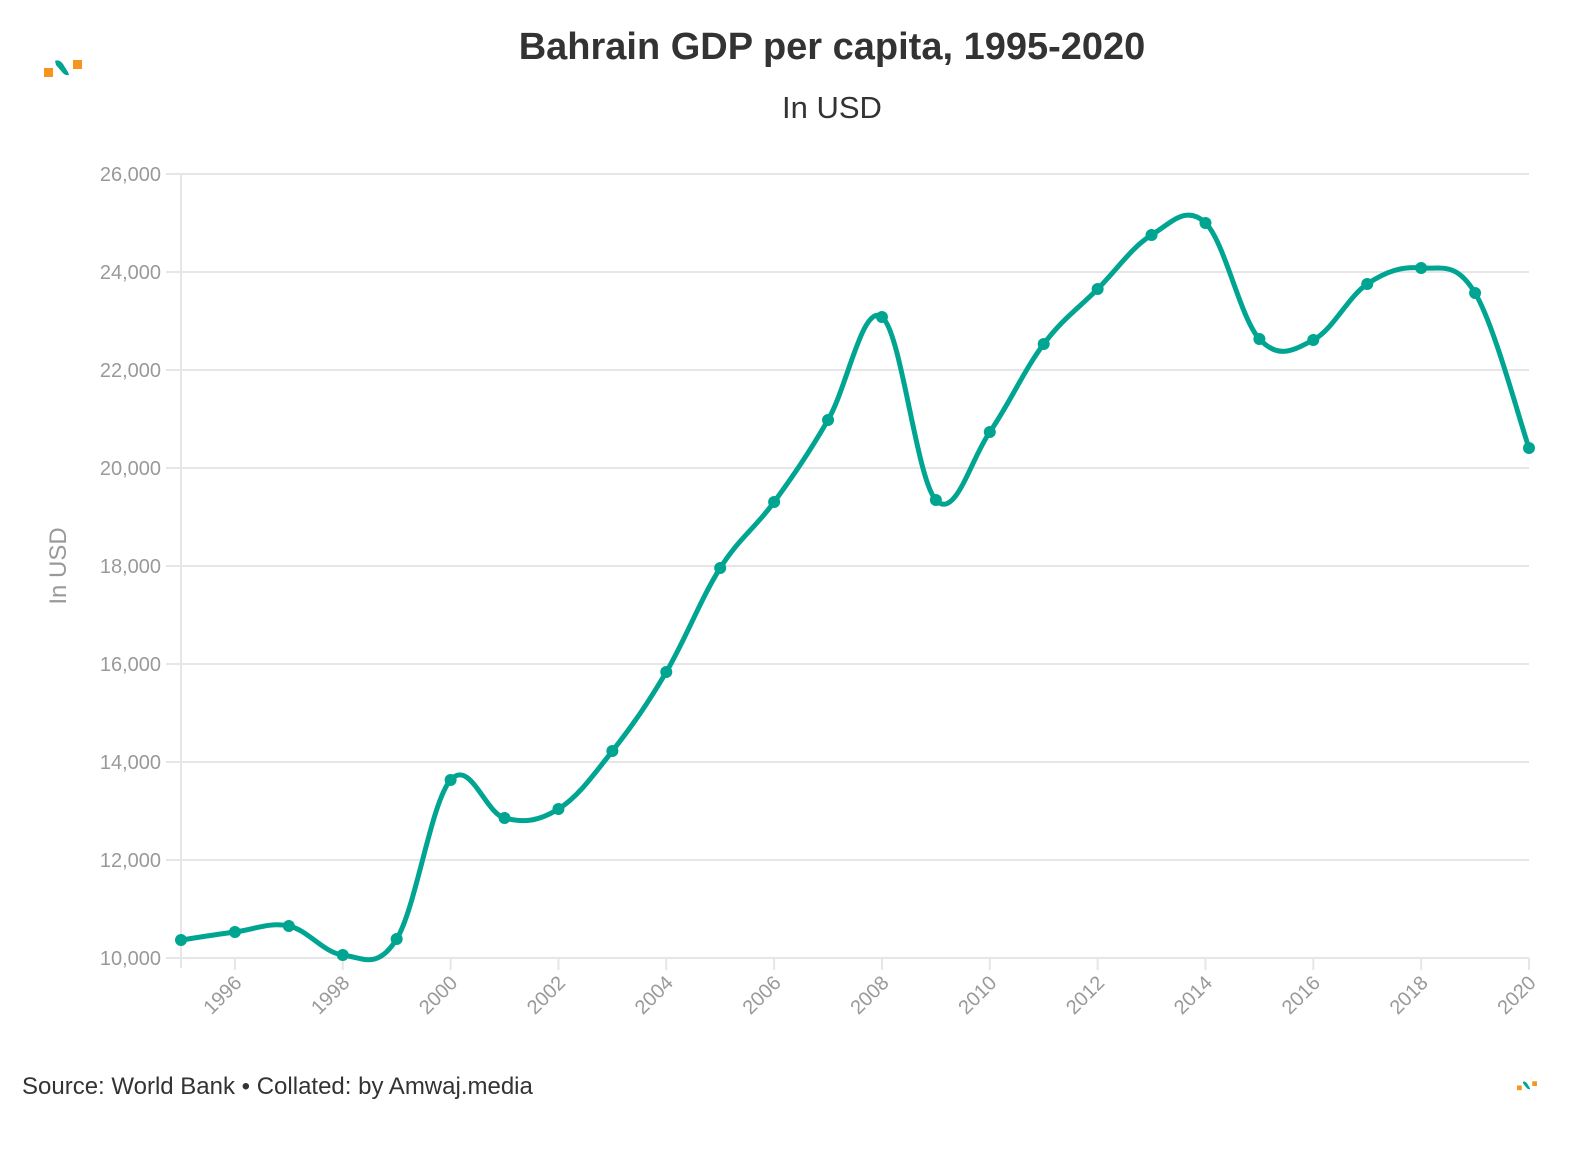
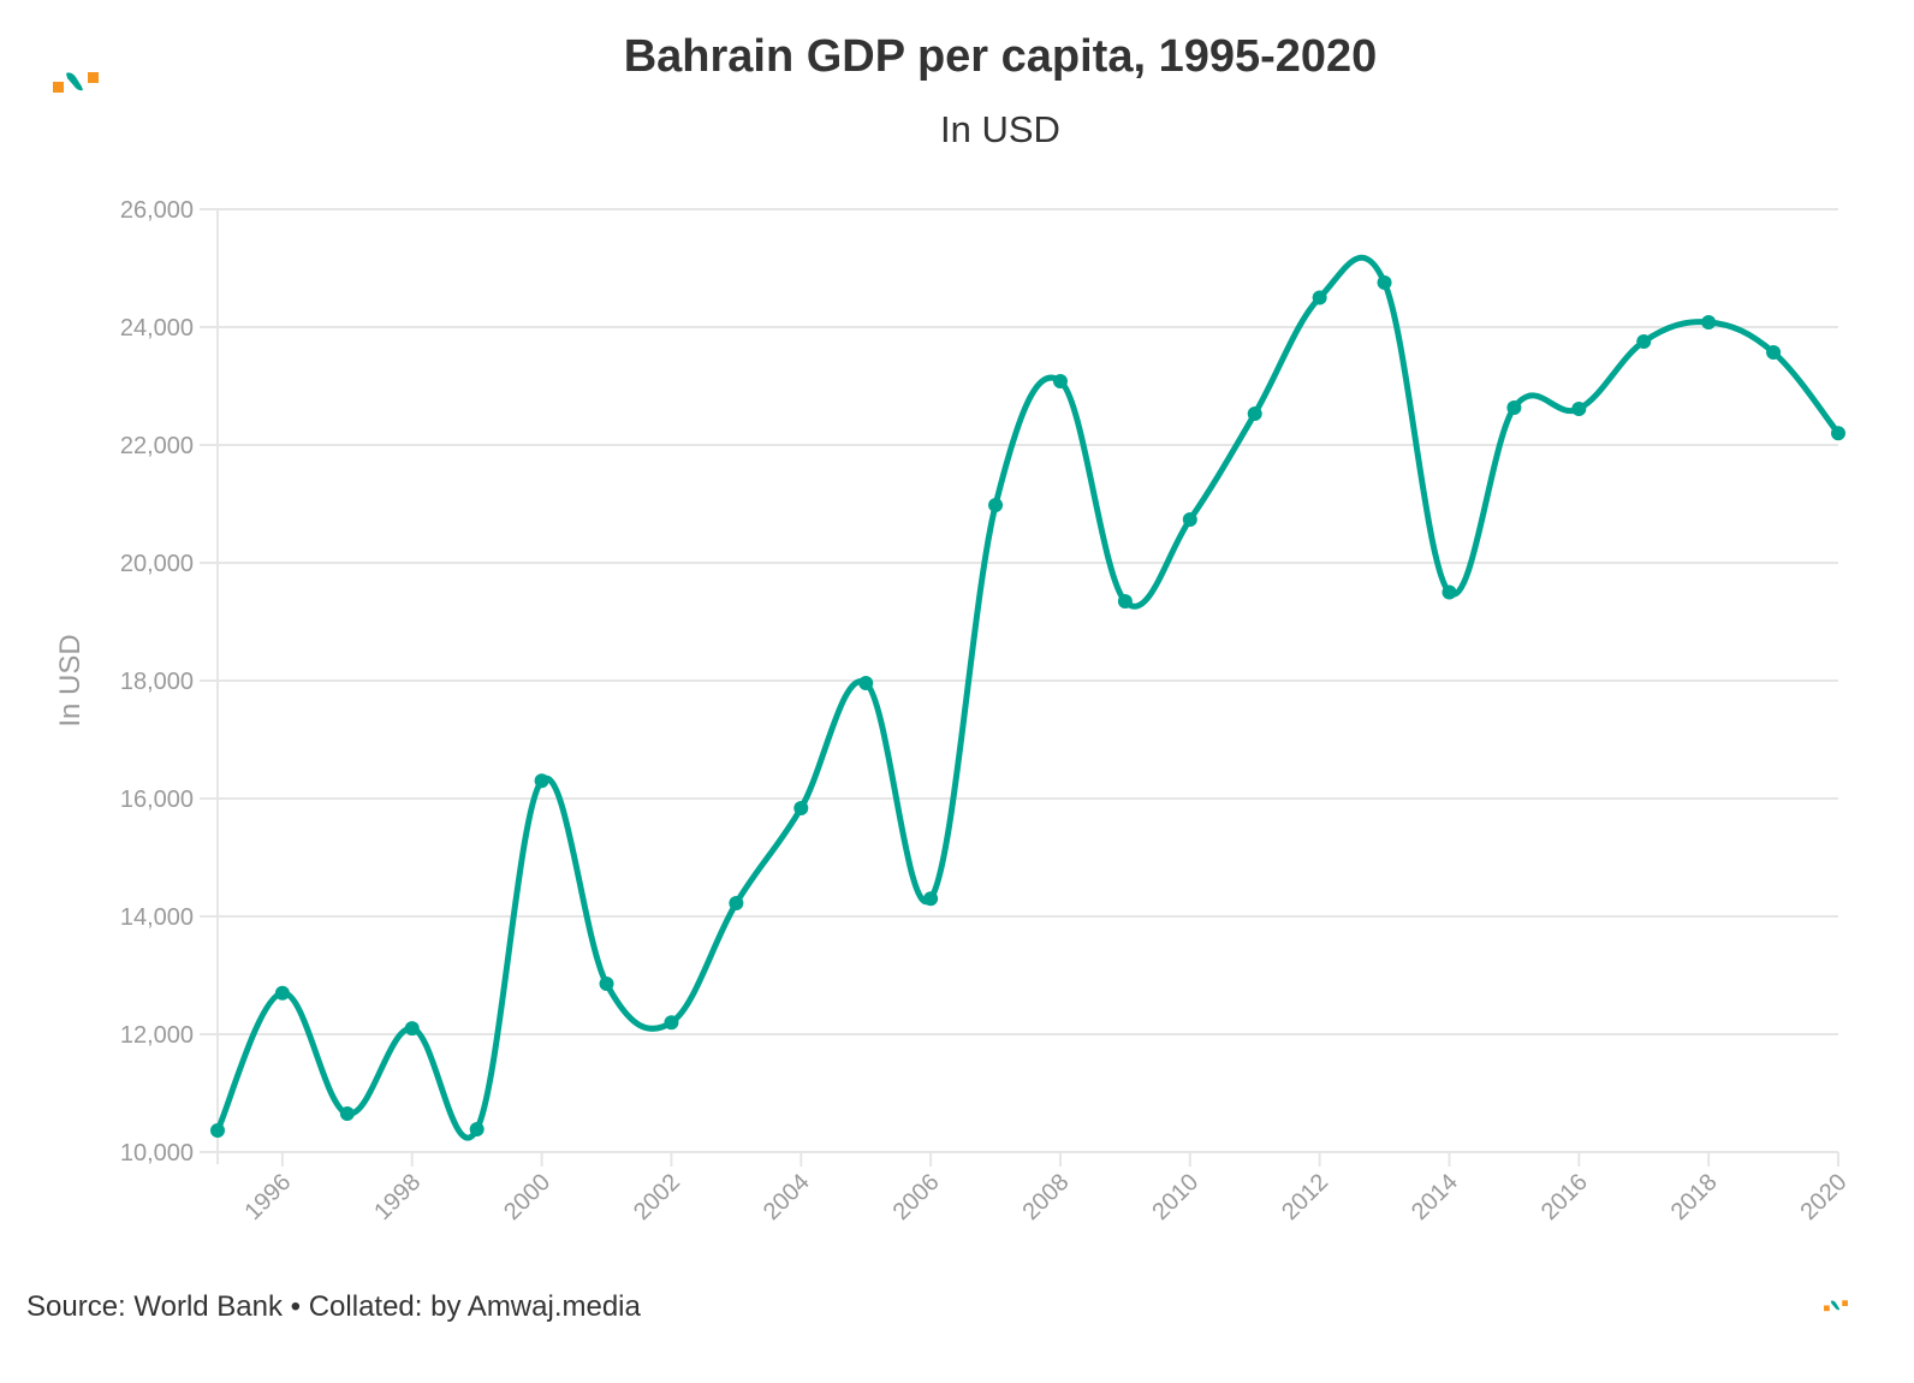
1996: 10500 -> 12700
1998: 10100 -> 12100
2000: 13600 -> 16300
2002: 13000 -> 12200
2006: 19300 -> 14300
2012: 23700 -> 24500
2014: 25000 -> 19500
2020: 20400 -> 22200
